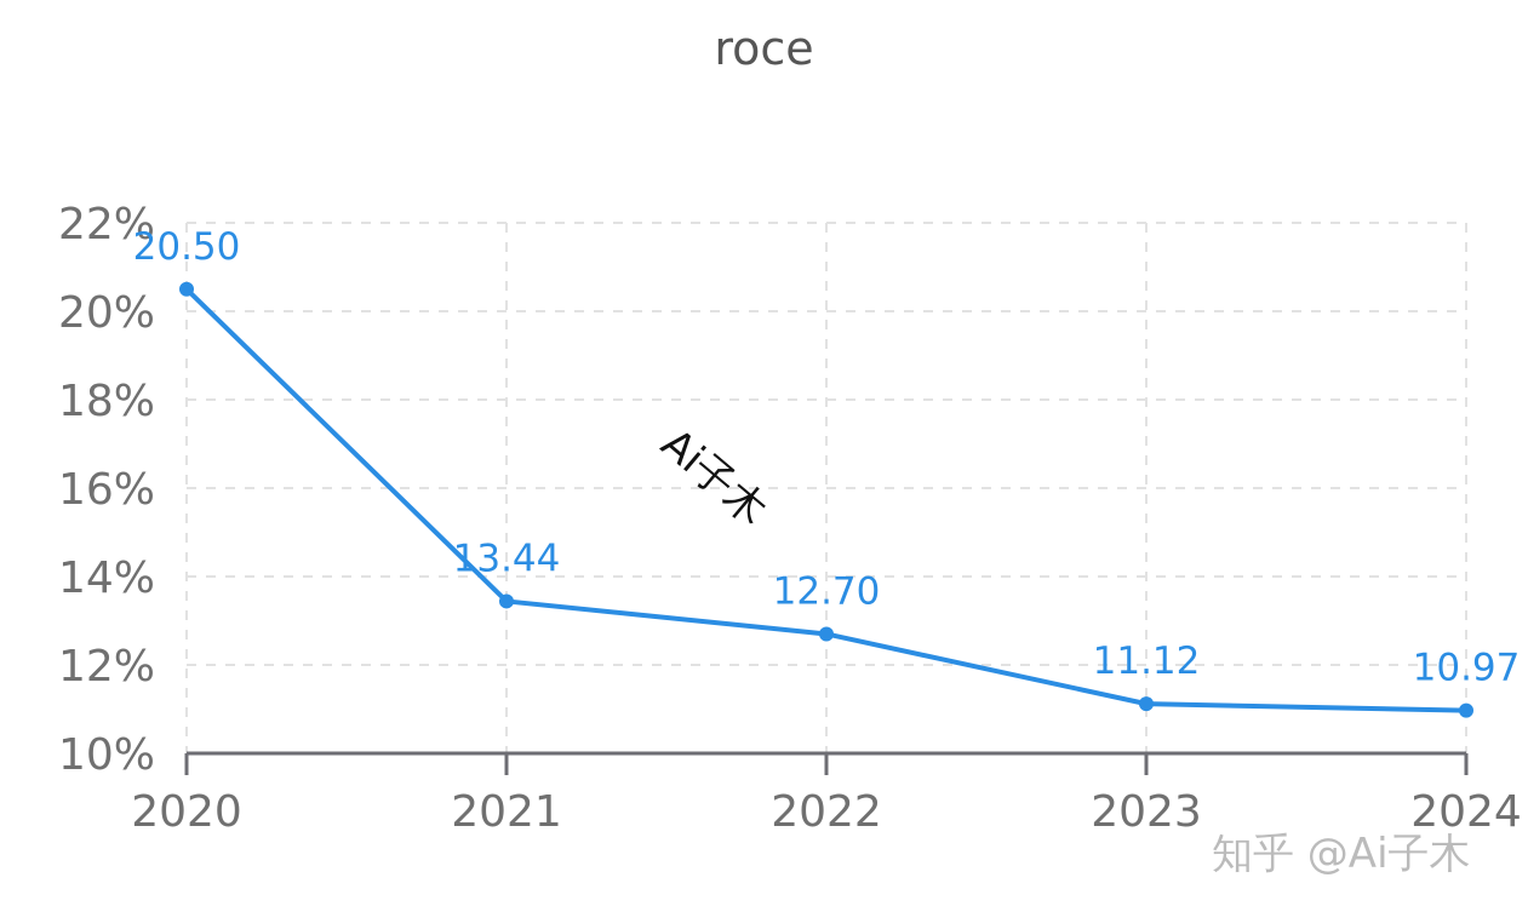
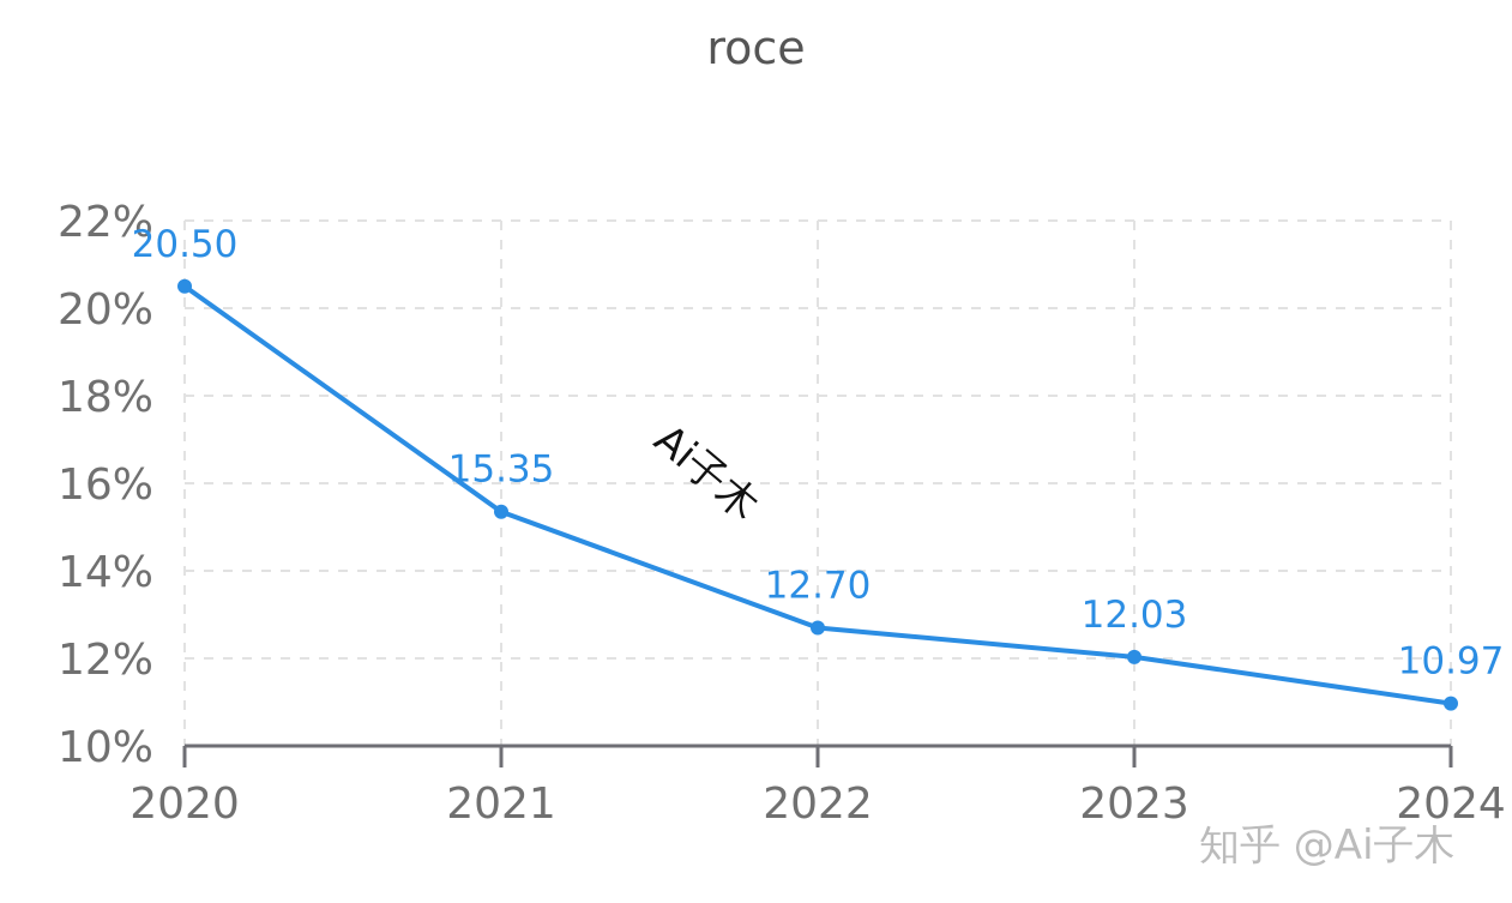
2021: 13.44 -> 15.35
2023: 11.12 -> 12.03
